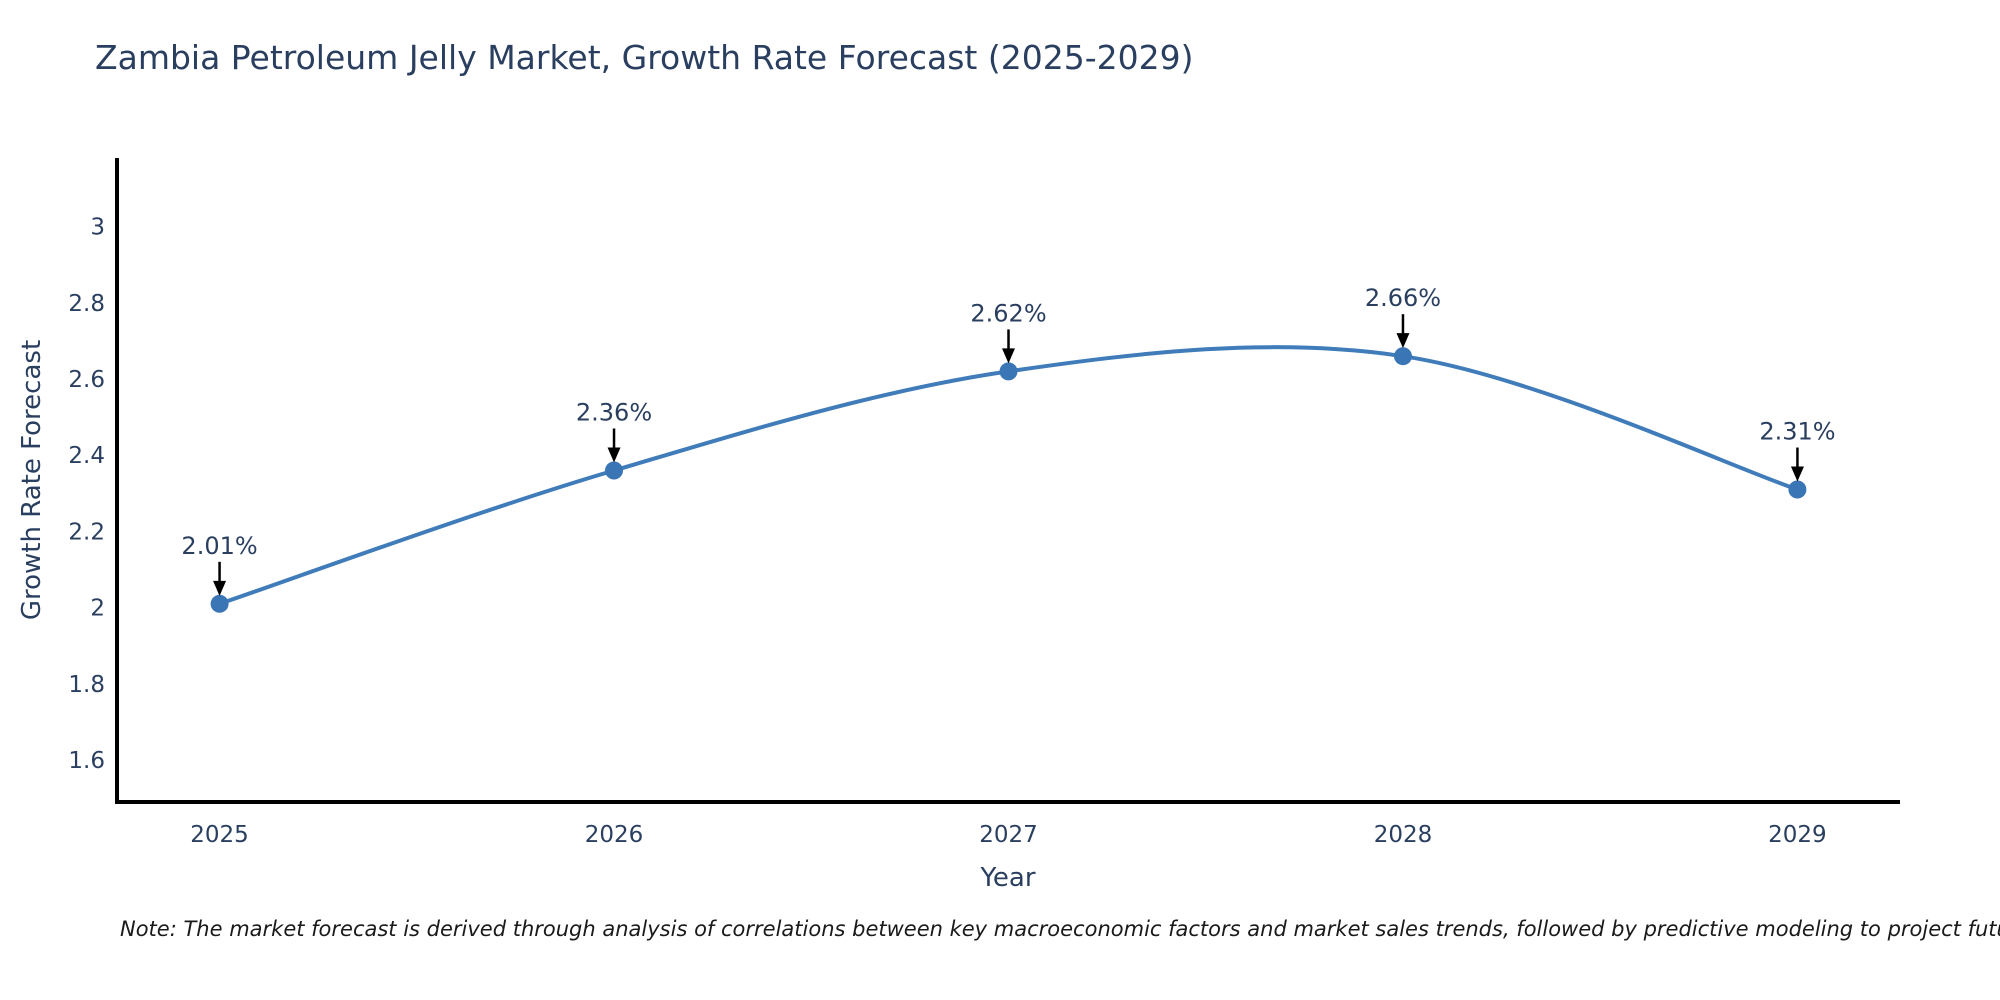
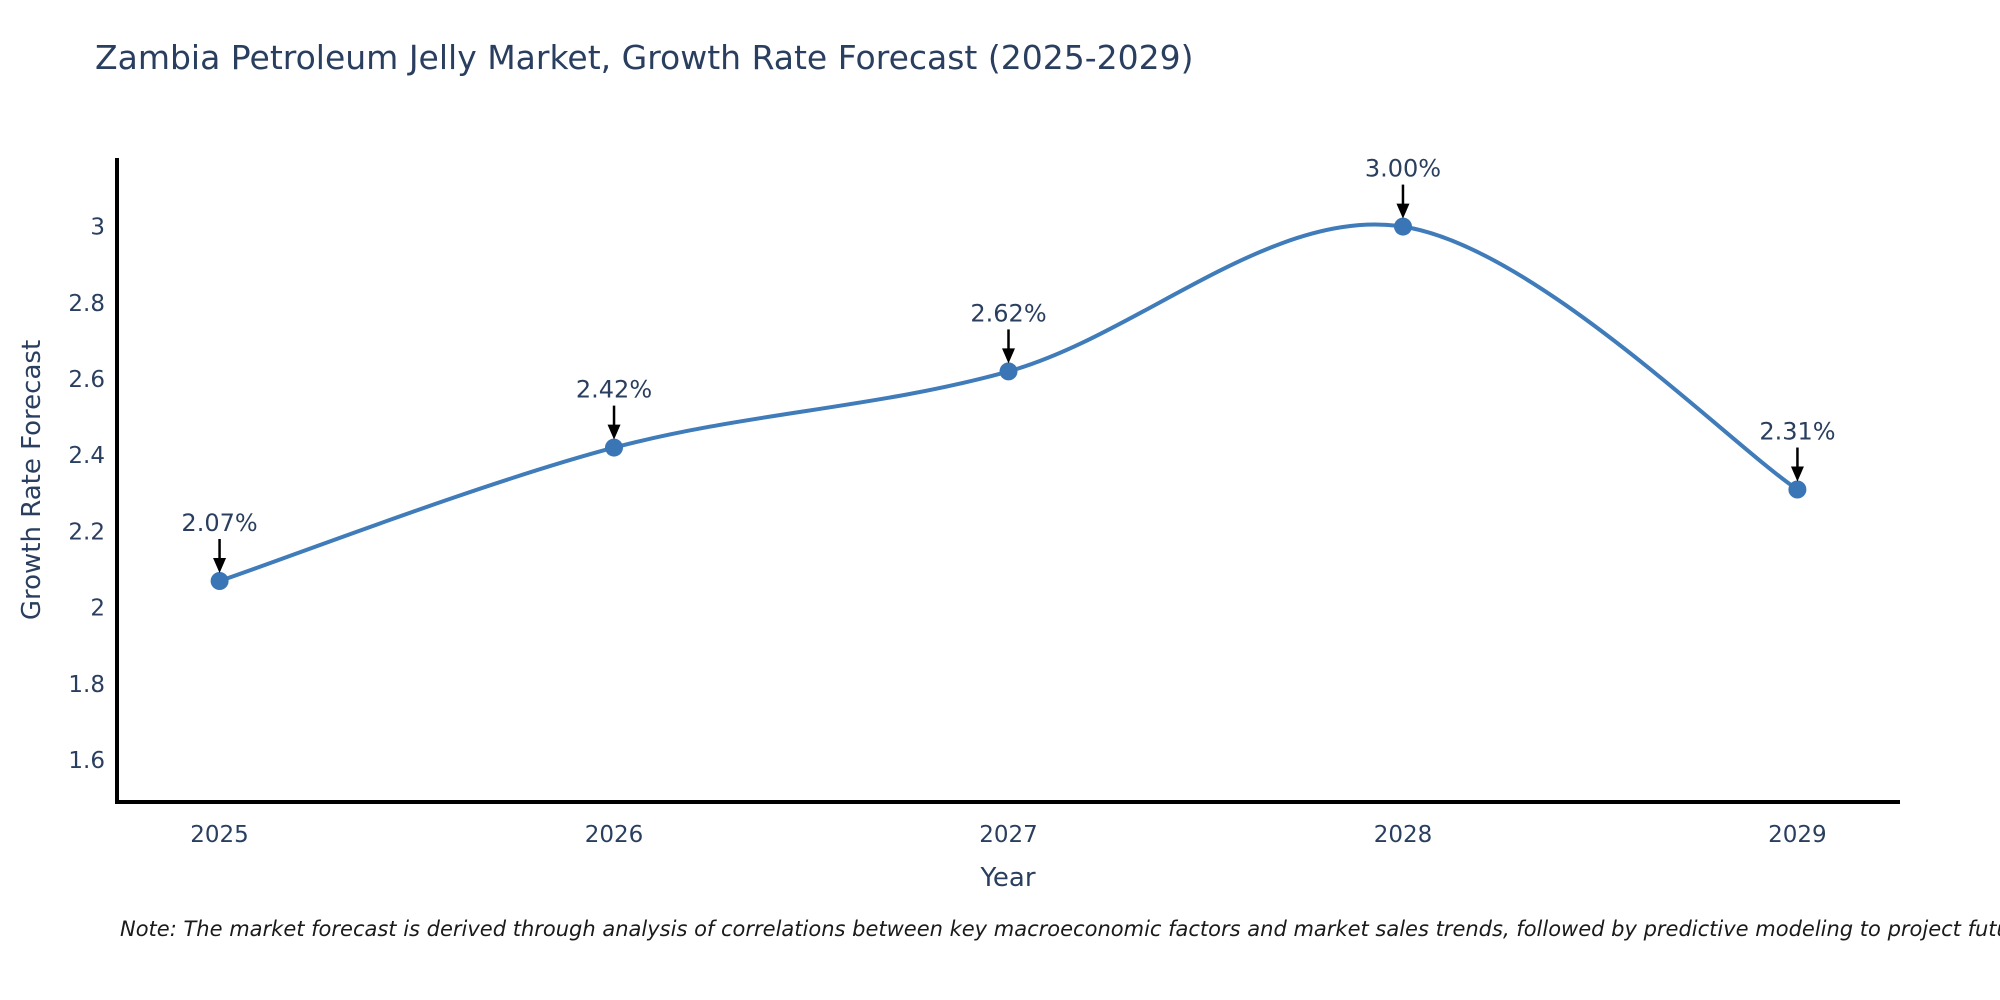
2025: 2.01% -> 2.07%
2026: 2.36% -> 2.42%
2028: 2.66% -> 3.00%
